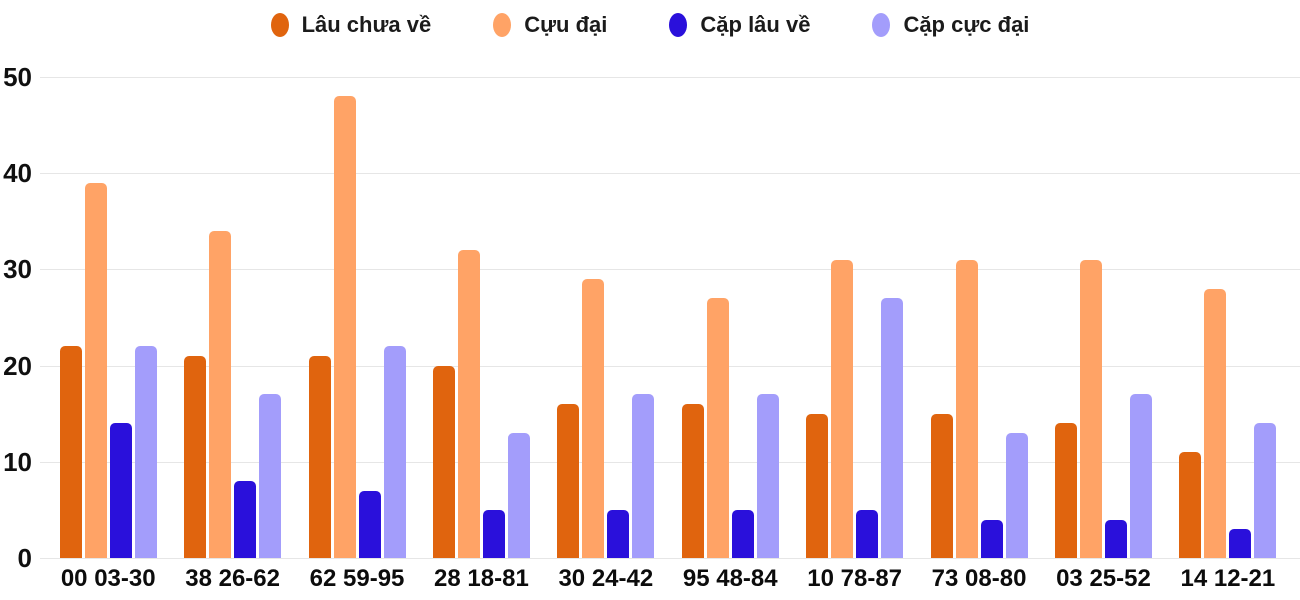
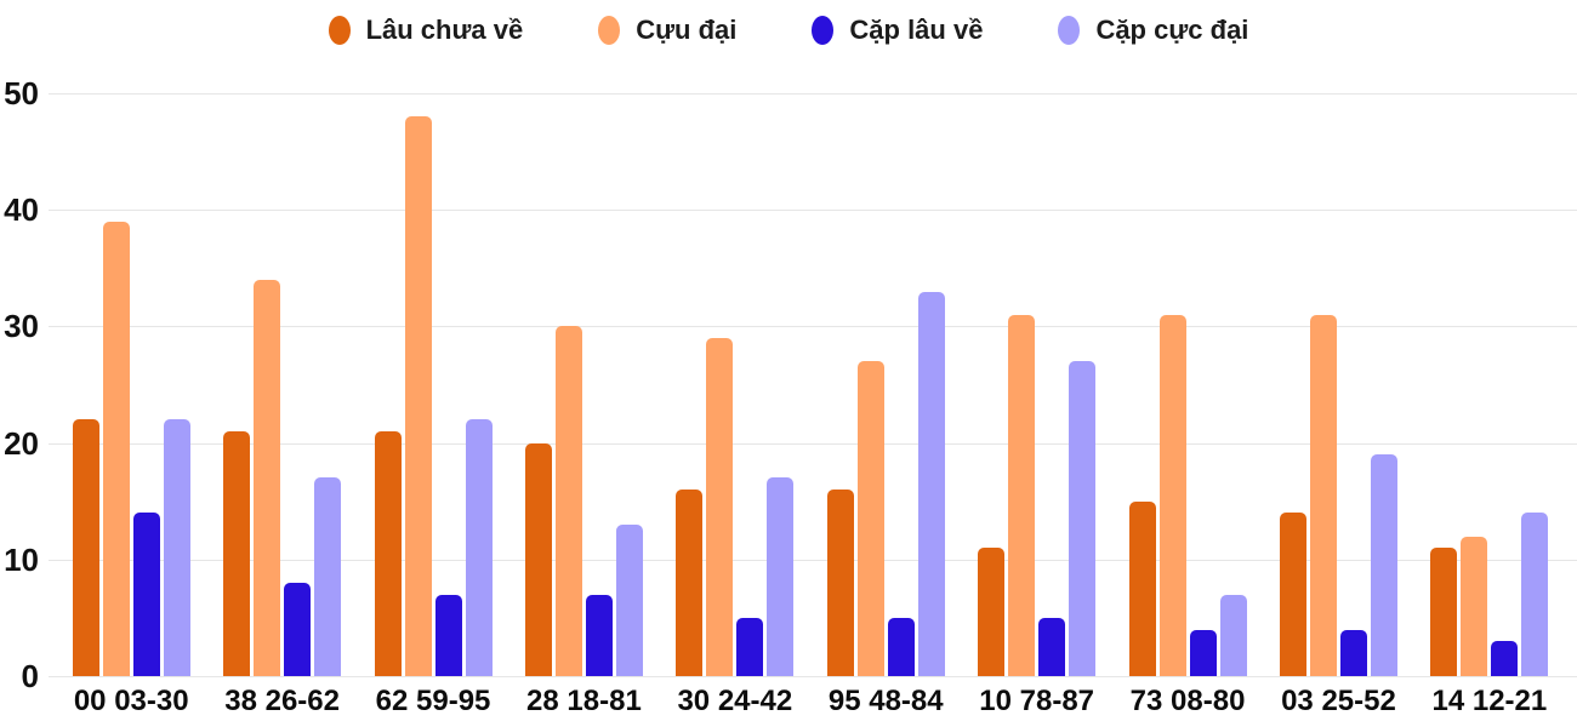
Cựu đại/28 18-81: 32 -> 30
Cặp lâu về/28 18-81: 5 -> 7
Cặp cực đại/95 48-84: 17 -> 33
Lâu chưa về/10 78-87: 15 -> 11
Cặp cực đại/73 08-80: 13 -> 7
Cặp cực đại/03 25-52: 17 -> 19
Cựu đại/14 12-21: 28 -> 12
